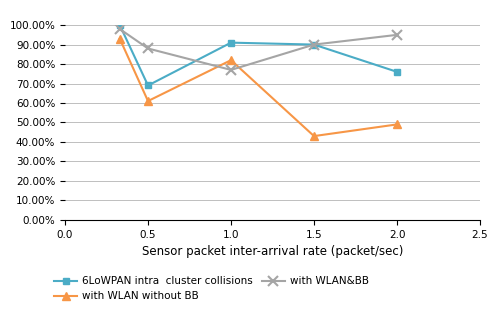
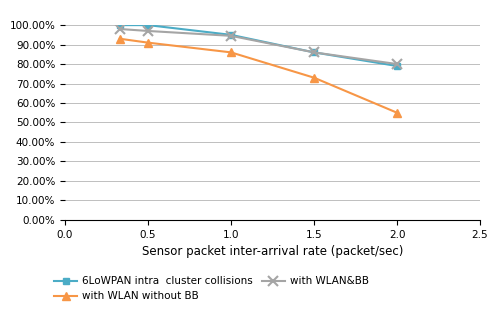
6LoWPAN intra cluster collisions/0.5: 69% -> 100%
with WLAN without BB/0.5: 61% -> 91%
with WLAN&BB/0.5: 88% -> 97%
6LoWPAN intra cluster collisions/1.0: 91% -> 95%
with WLAN without BB/1.0: 82% -> 86%
with WLAN&BB/1.0: 77% -> 94%
6LoWPAN intra cluster collisions/1.5: 90% -> 86%
with WLAN without BB/1.5: 43% -> 73%
with WLAN&BB/1.5: 90% -> 86%
6LoWPAN intra cluster collisions/2.0: 76% -> 79%
with WLAN without BB/2.0: 49% -> 55%
with WLAN&BB/2.0: 95% -> 80%
